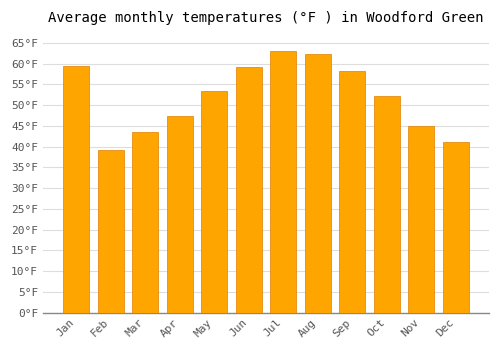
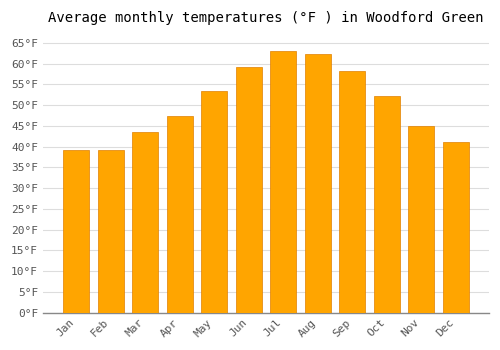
Jan: 59.5°F -> 39.2°F
